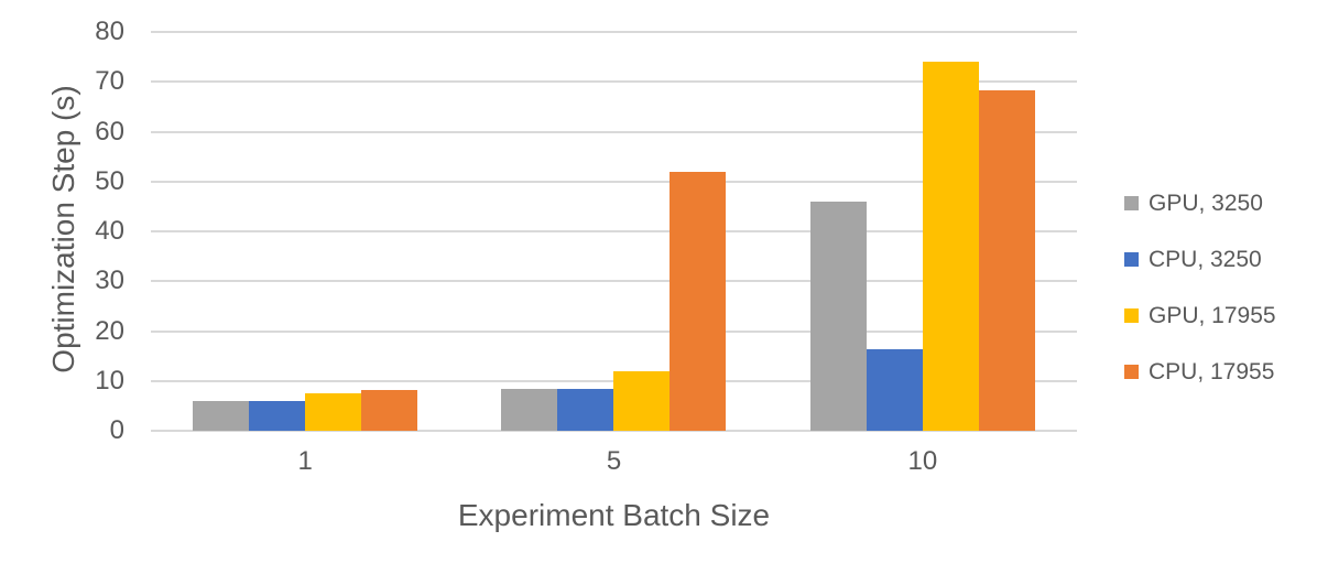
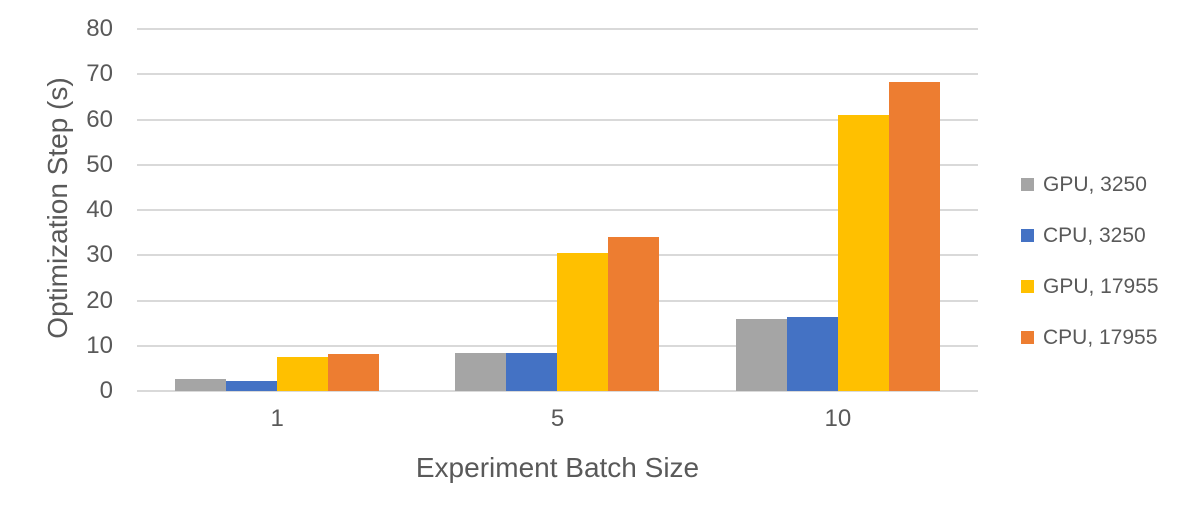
GPU, 3250/1: 6 -> 3
CPU, 3250/1: 6 -> 2
GPU, 17955/5: 12 -> 31
CPU, 17955/5: 52 -> 34
GPU, 3250/10: 46 -> 16
GPU, 17955/10: 74 -> 61
